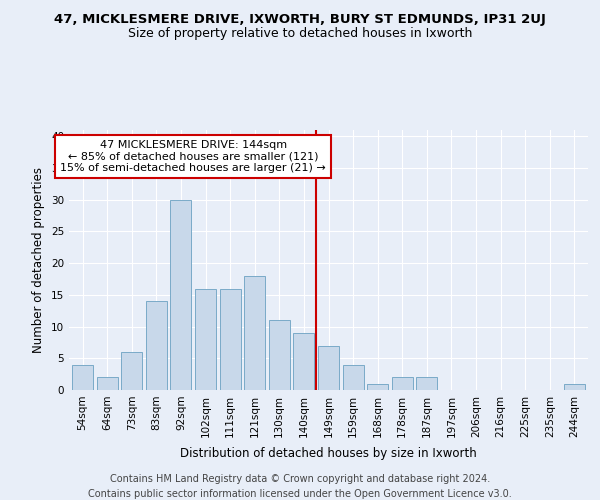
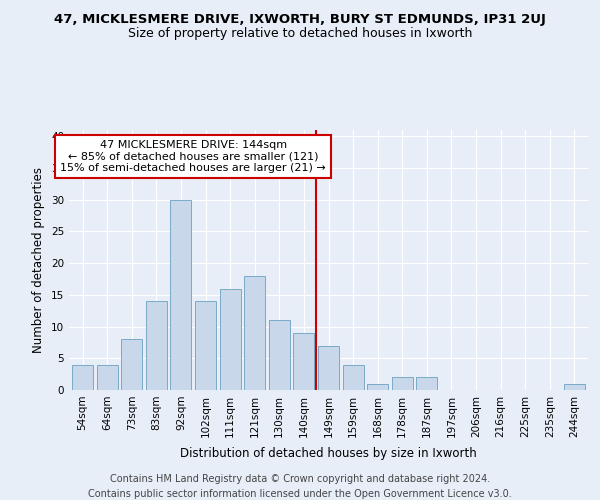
64sqm: 2 -> 4
73sqm: 6 -> 8
102sqm: 16 -> 14
